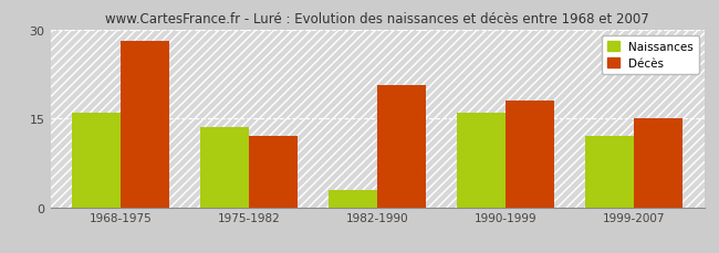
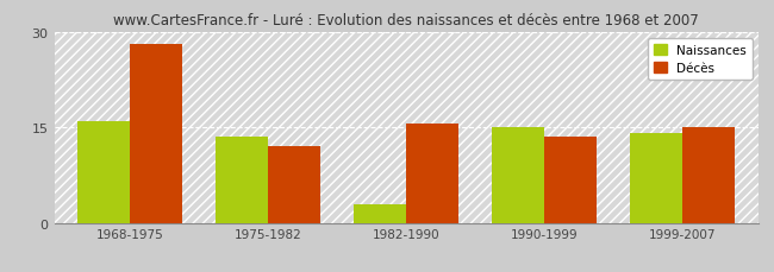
Décès/1982-1990: 20.6 -> 15.5
Naissances/1990-1999: 16.0 -> 15.0
Décès/1990-1999: 18.0 -> 13.5
Naissances/1999-2007: 12.0 -> 14.0
